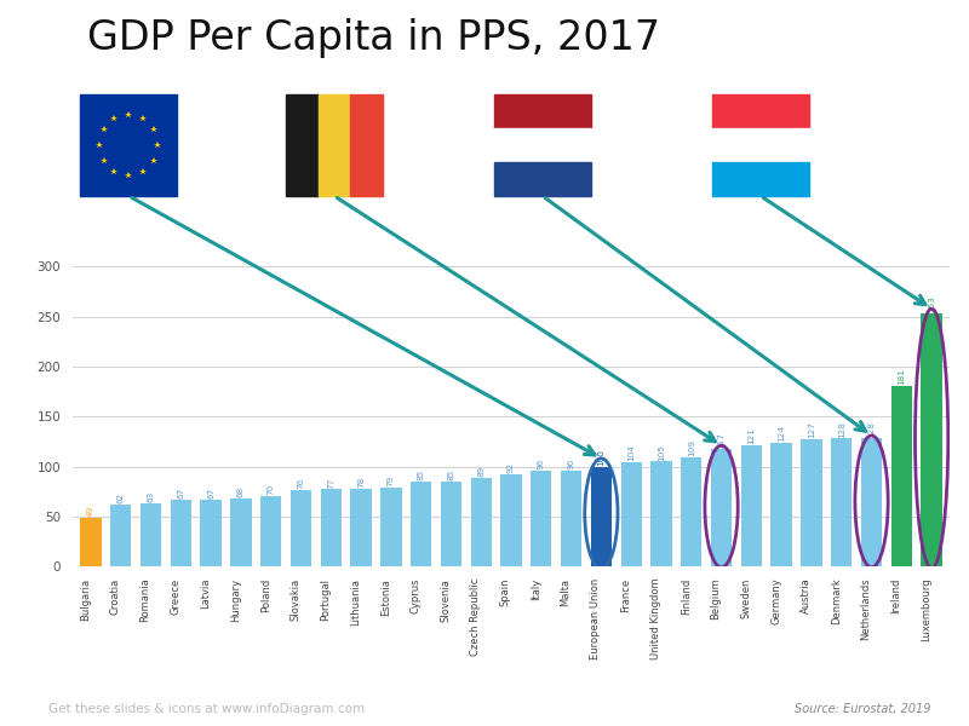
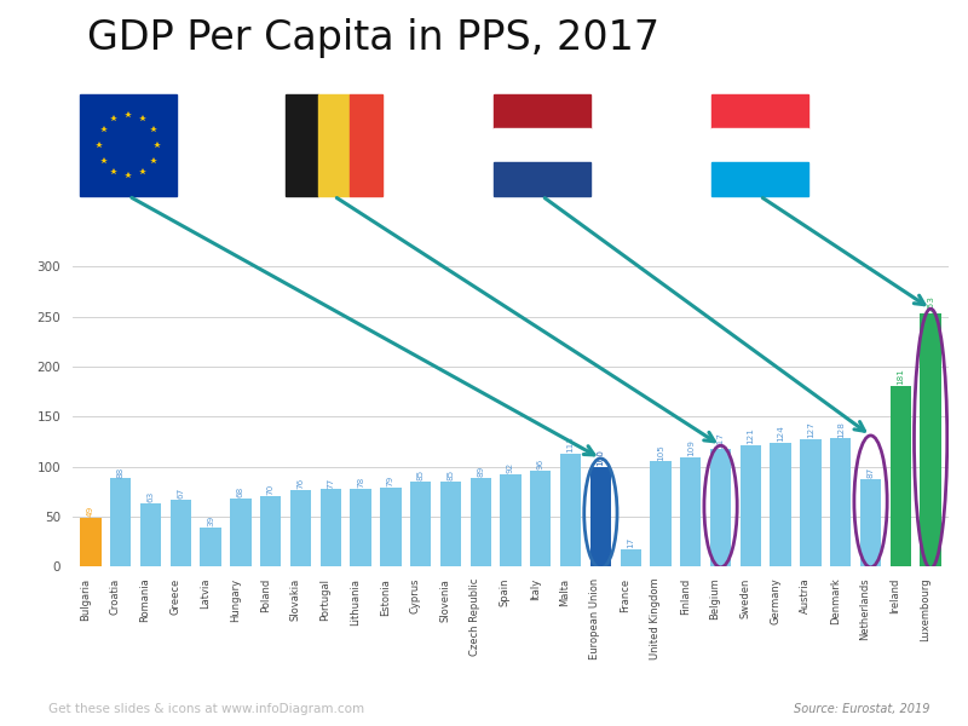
Croatia: 62 -> 88
Latvia: 67 -> 39
Malta: 96 -> 113
France: 104 -> 17
Netherlands: 128 -> 87
